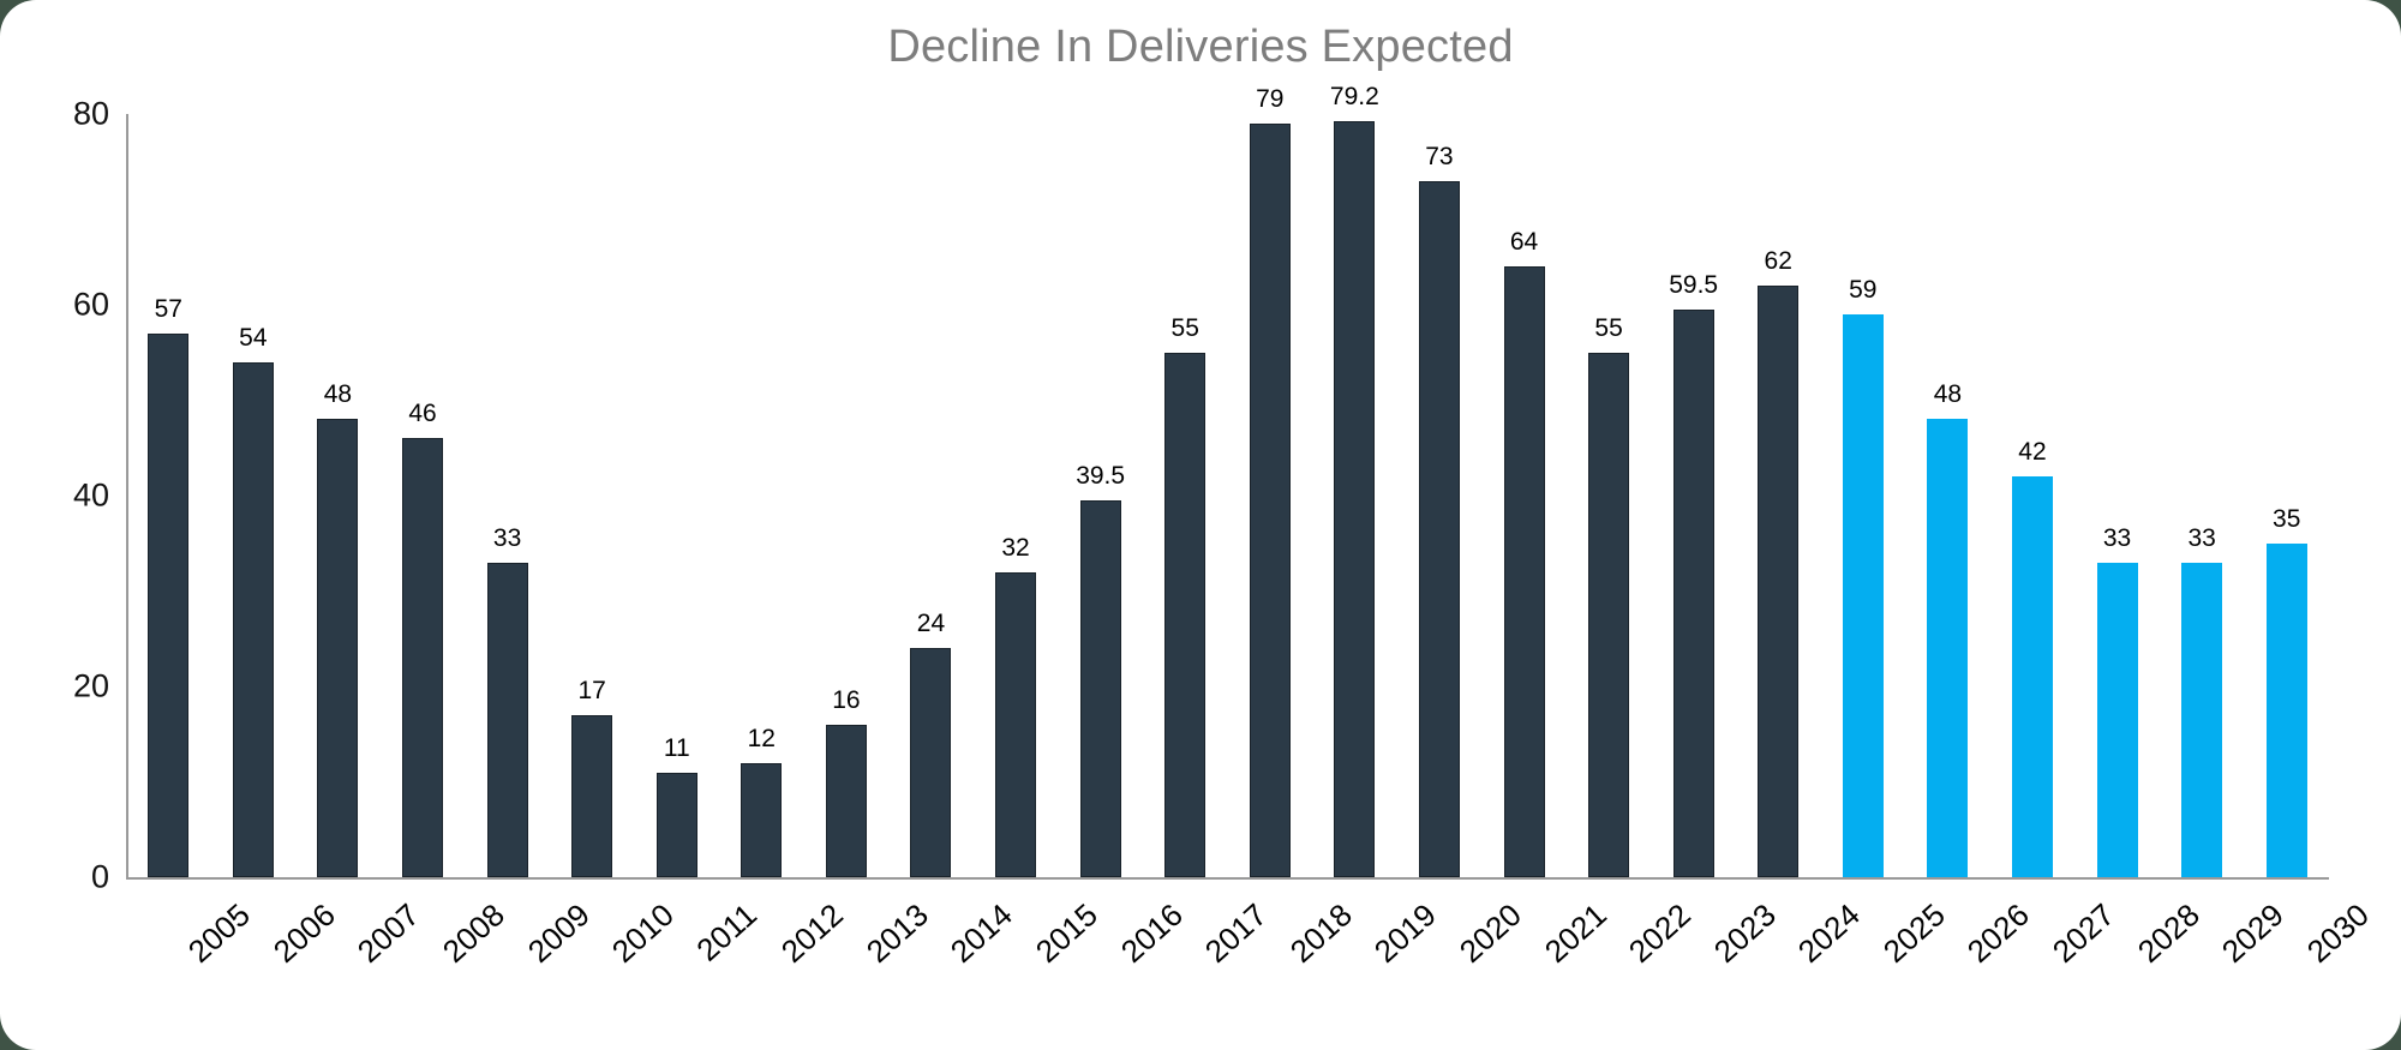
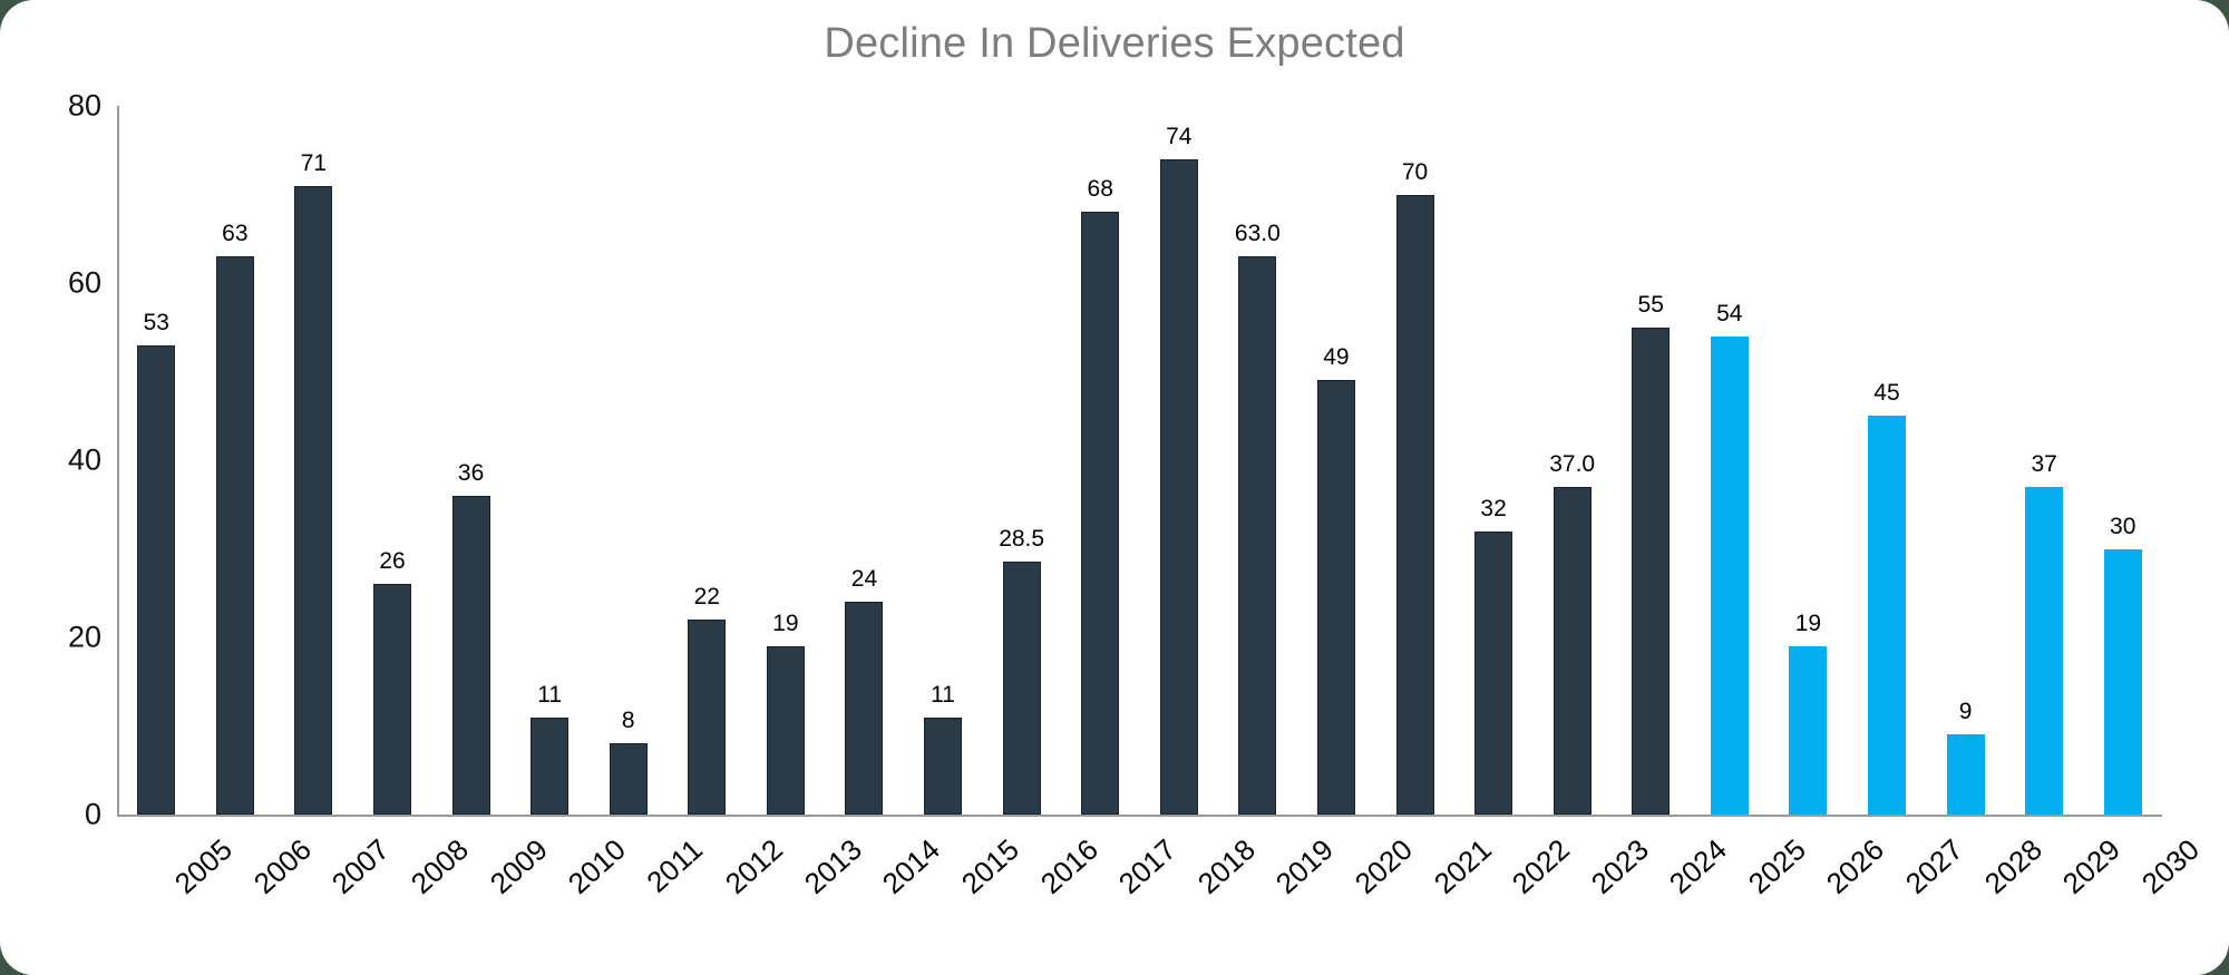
2005: 57 -> 53
2006: 54 -> 63
2007: 48 -> 71
2008: 46 -> 26
2009: 33 -> 36
2010: 17 -> 11
2011: 11 -> 8
2012: 12 -> 22
2013: 16 -> 19
2015: 32 -> 11
2016: 39.5 -> 28.5
2017: 55 -> 68
2018: 79 -> 74
2019: 79.2 -> 63.0
2020: 73 -> 49
2021: 64 -> 70
2022: 55 -> 32
2023: 59.5 -> 37.0
2024: 62 -> 55
2025: 59 -> 54
2026: 48 -> 19
2027: 42 -> 45
2028: 33 -> 9
2029: 33 -> 37
2030: 35 -> 30
